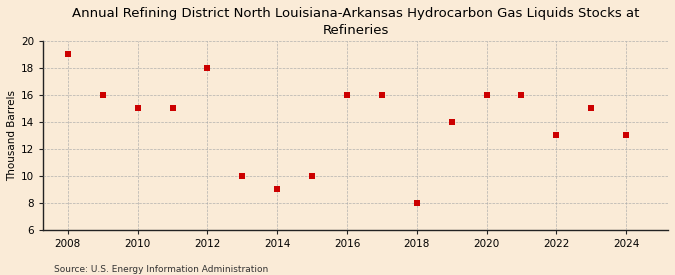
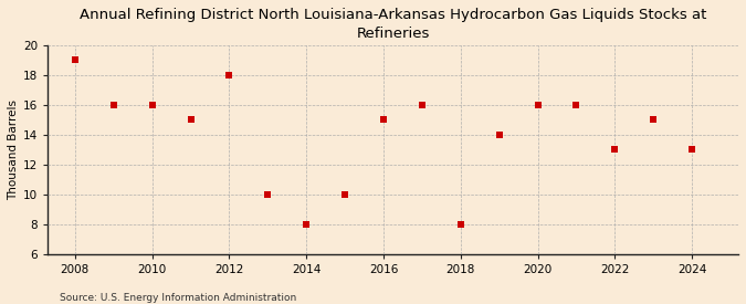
2010: 15 -> 16
2014: 9 -> 8
2016: 16 -> 15
